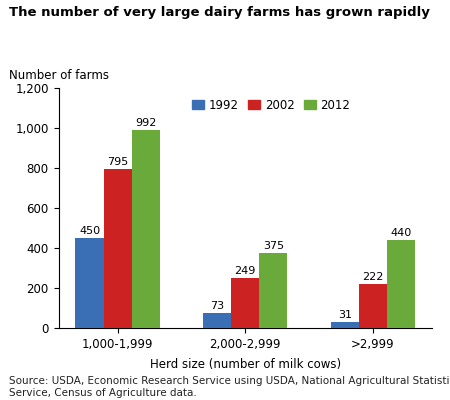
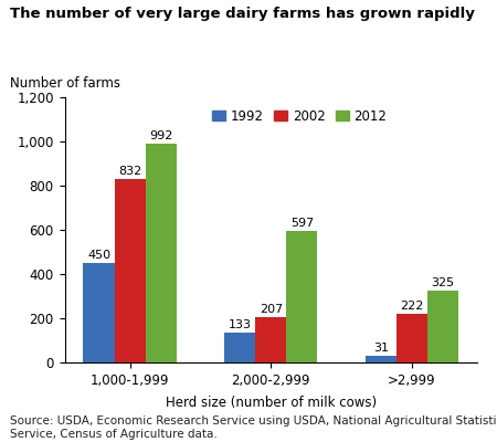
2002/1,000-1,999: 795 -> 832
1992/2,000-2,999: 73 -> 133
2002/2,000-2,999: 249 -> 207
2012/2,000-2,999: 375 -> 597
2012/>2,999: 440 -> 325
